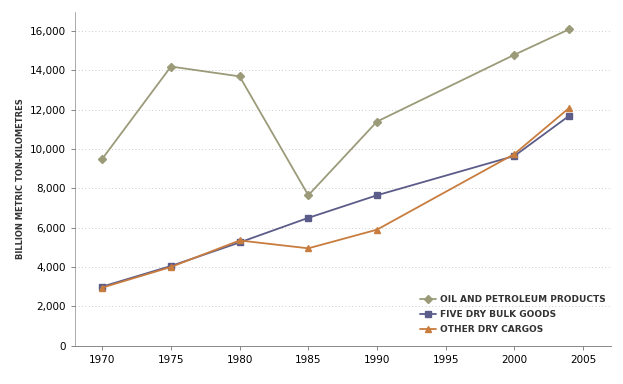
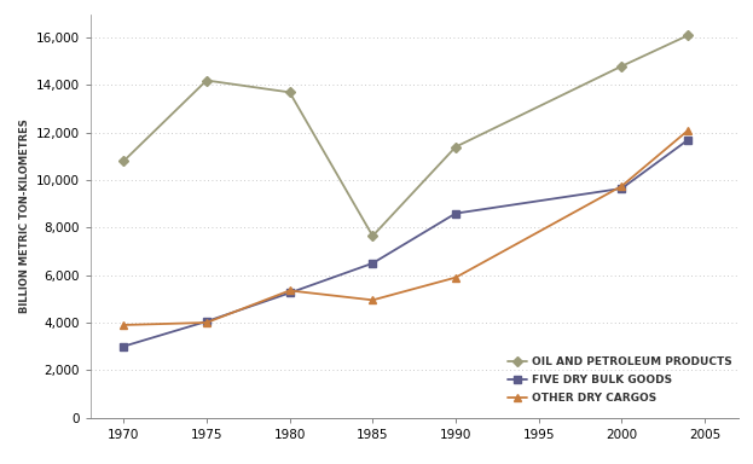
OIL AND PETROLEUM PRODUCTS/1970: 9,500 -> 10,800
OTHER DRY CARGOS/1970: 3,000 -> 3,900
FIVE DRY BULK GOODS/1990: 7,600 -> 8,600
